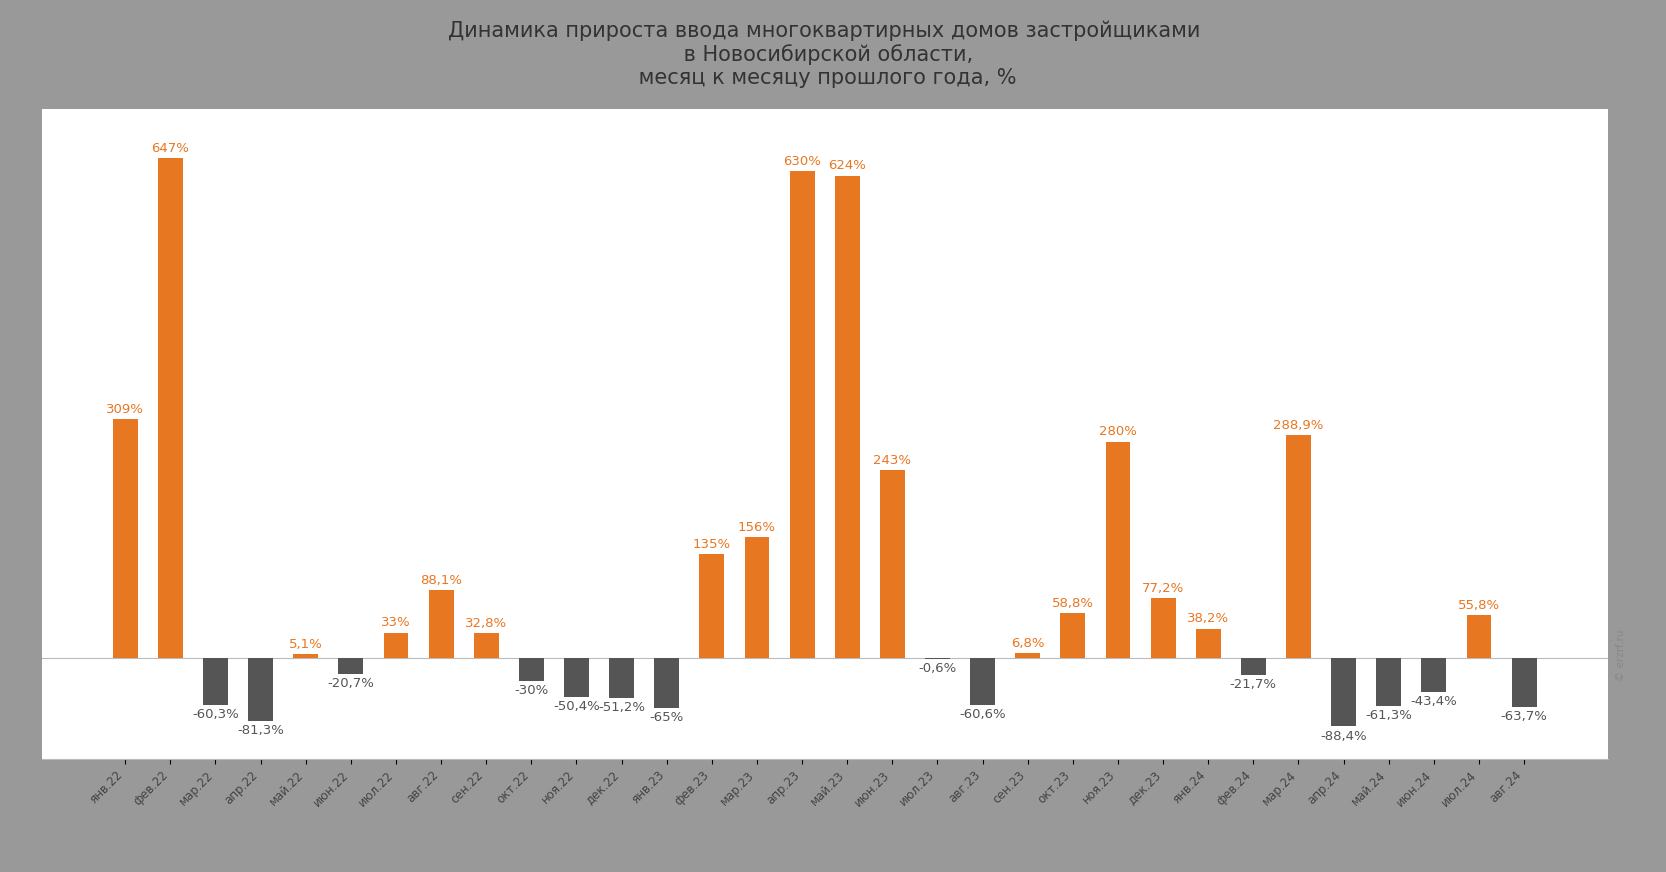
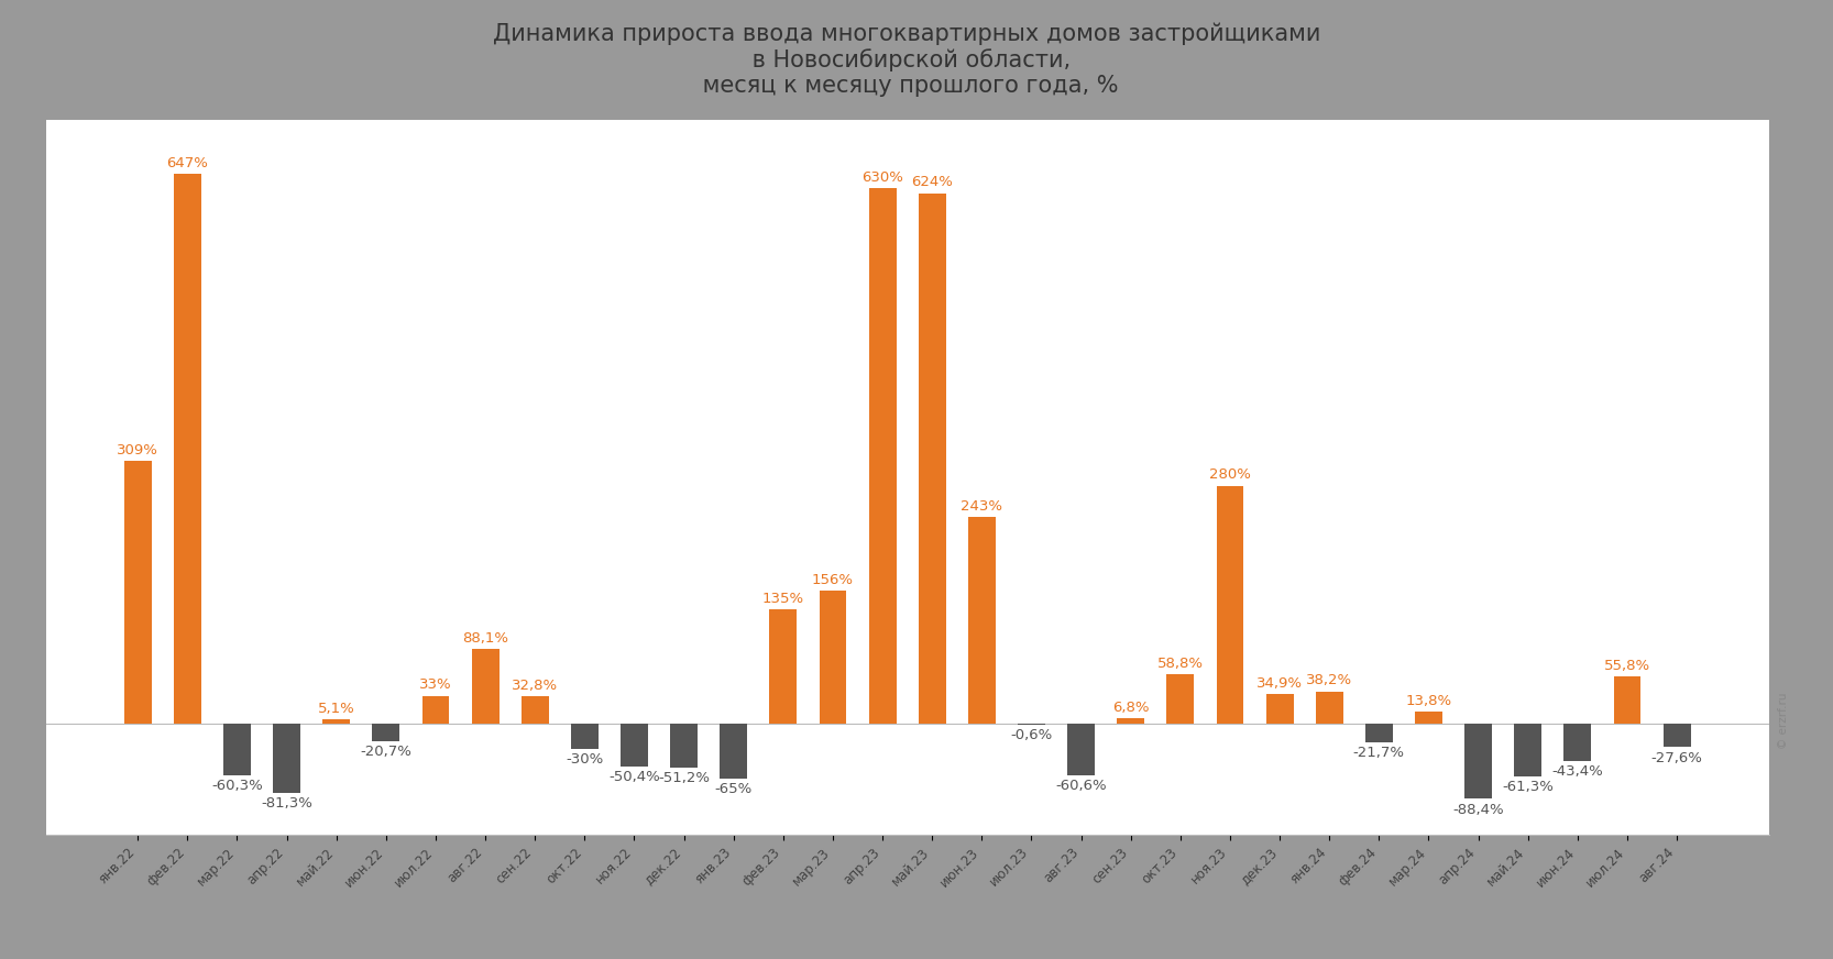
дек.23: 77,2% -> 34,9%
мар.24: 288,9% -> 13,8%
авг.24: -63,7% -> -27,6%
